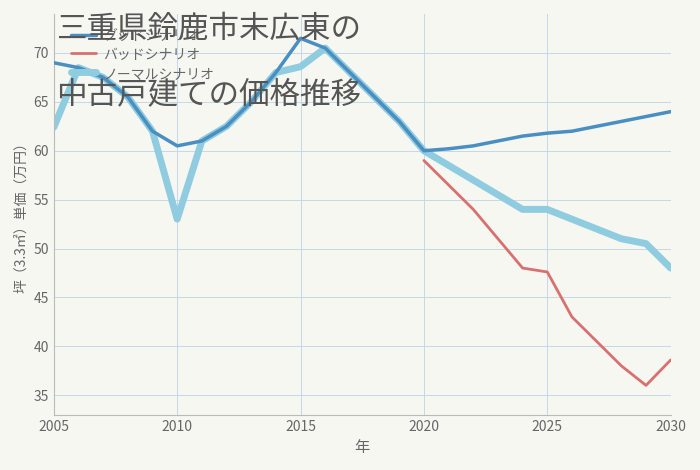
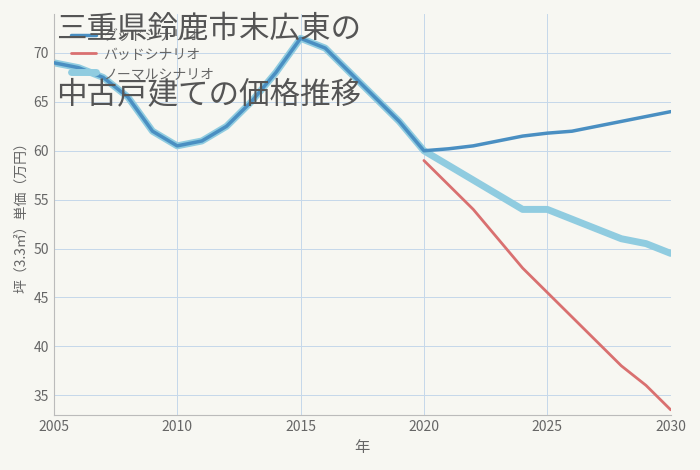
ノーマルシナリオ/2005: 62.4 -> 69.0
ノーマルシナリオ/2010: 53.0 -> 60.5
ノーマルシナリオ/2015: 68.6 -> 71.5
バッドシナリオ/2025: 47.6 -> 45.5
バッドシナリオ/2030: 38.6 -> 33.5
ノーマルシナリオ/2030: 48.0 -> 49.5
